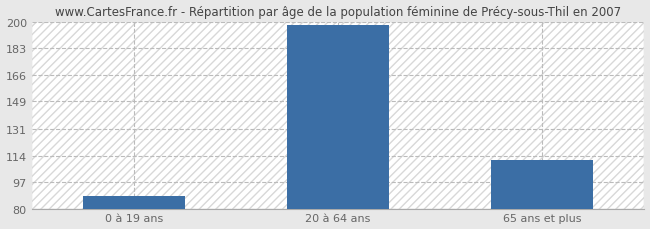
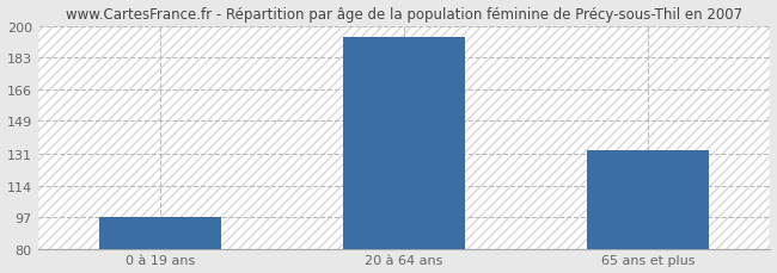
0 à 19 ans: 88 -> 97
20 à 64 ans: 198 -> 194
65 ans et plus: 111 -> 133
